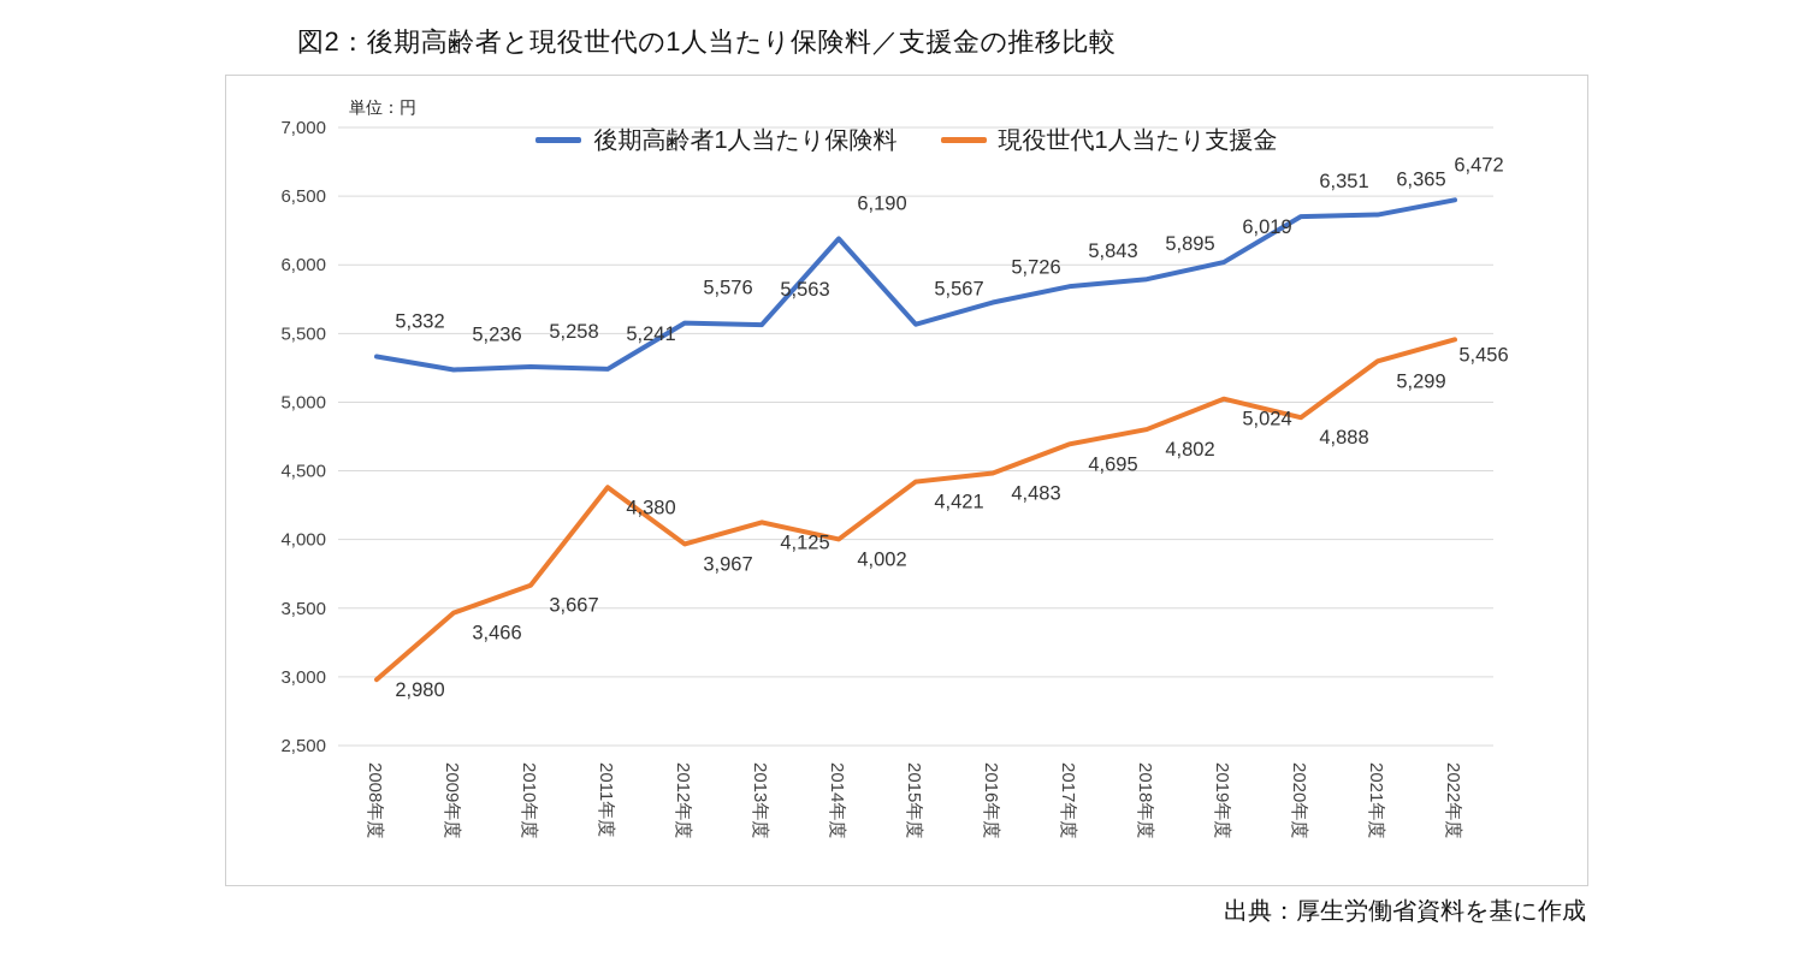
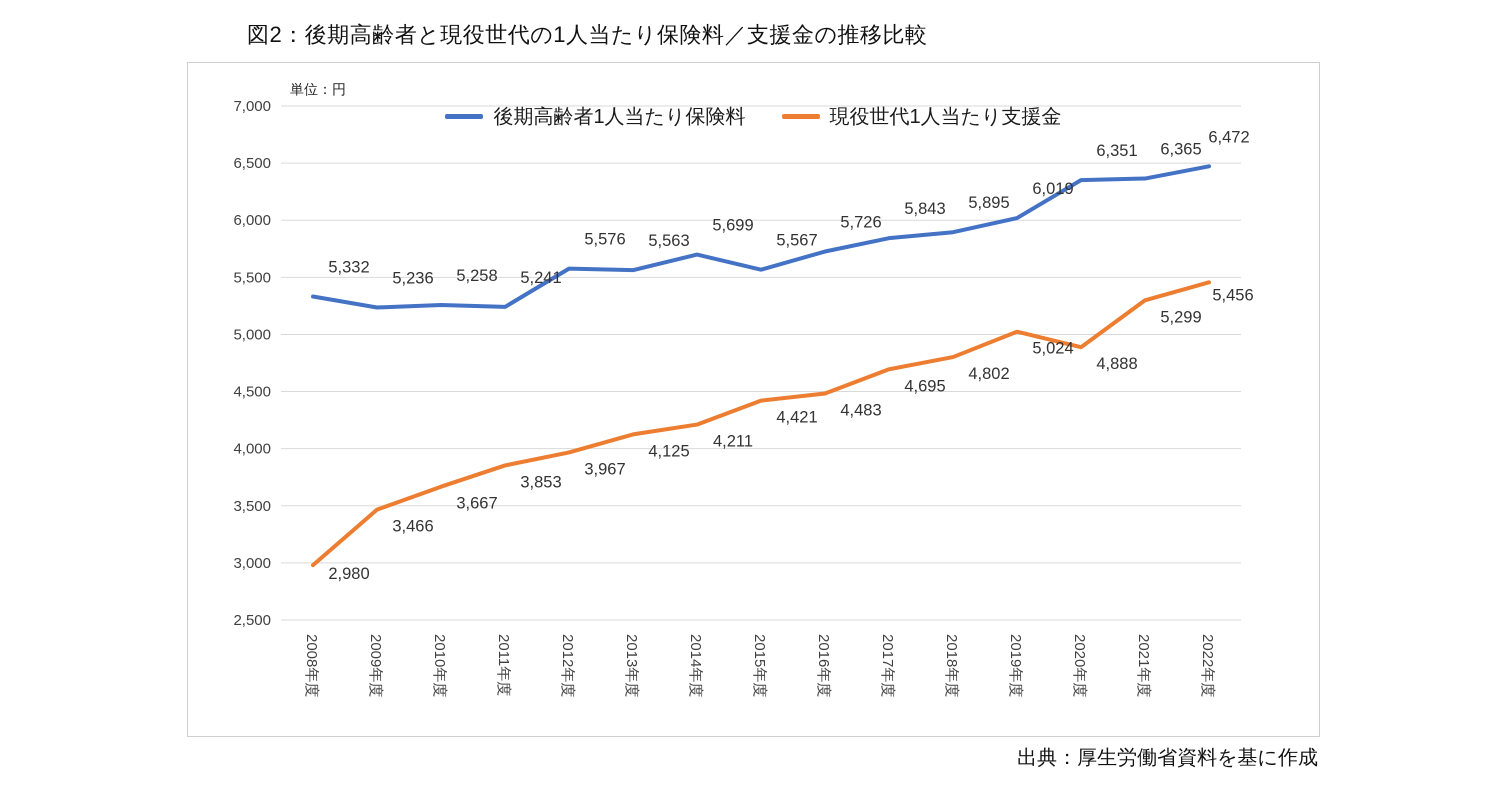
現役世代1人当たり支援金/2011年度: 4,380 -> 3,853
後期高齢者1人当たり保険料/2014年度: 6,190 -> 5,699
現役世代1人当たり支援金/2014年度: 4,002 -> 4,211
